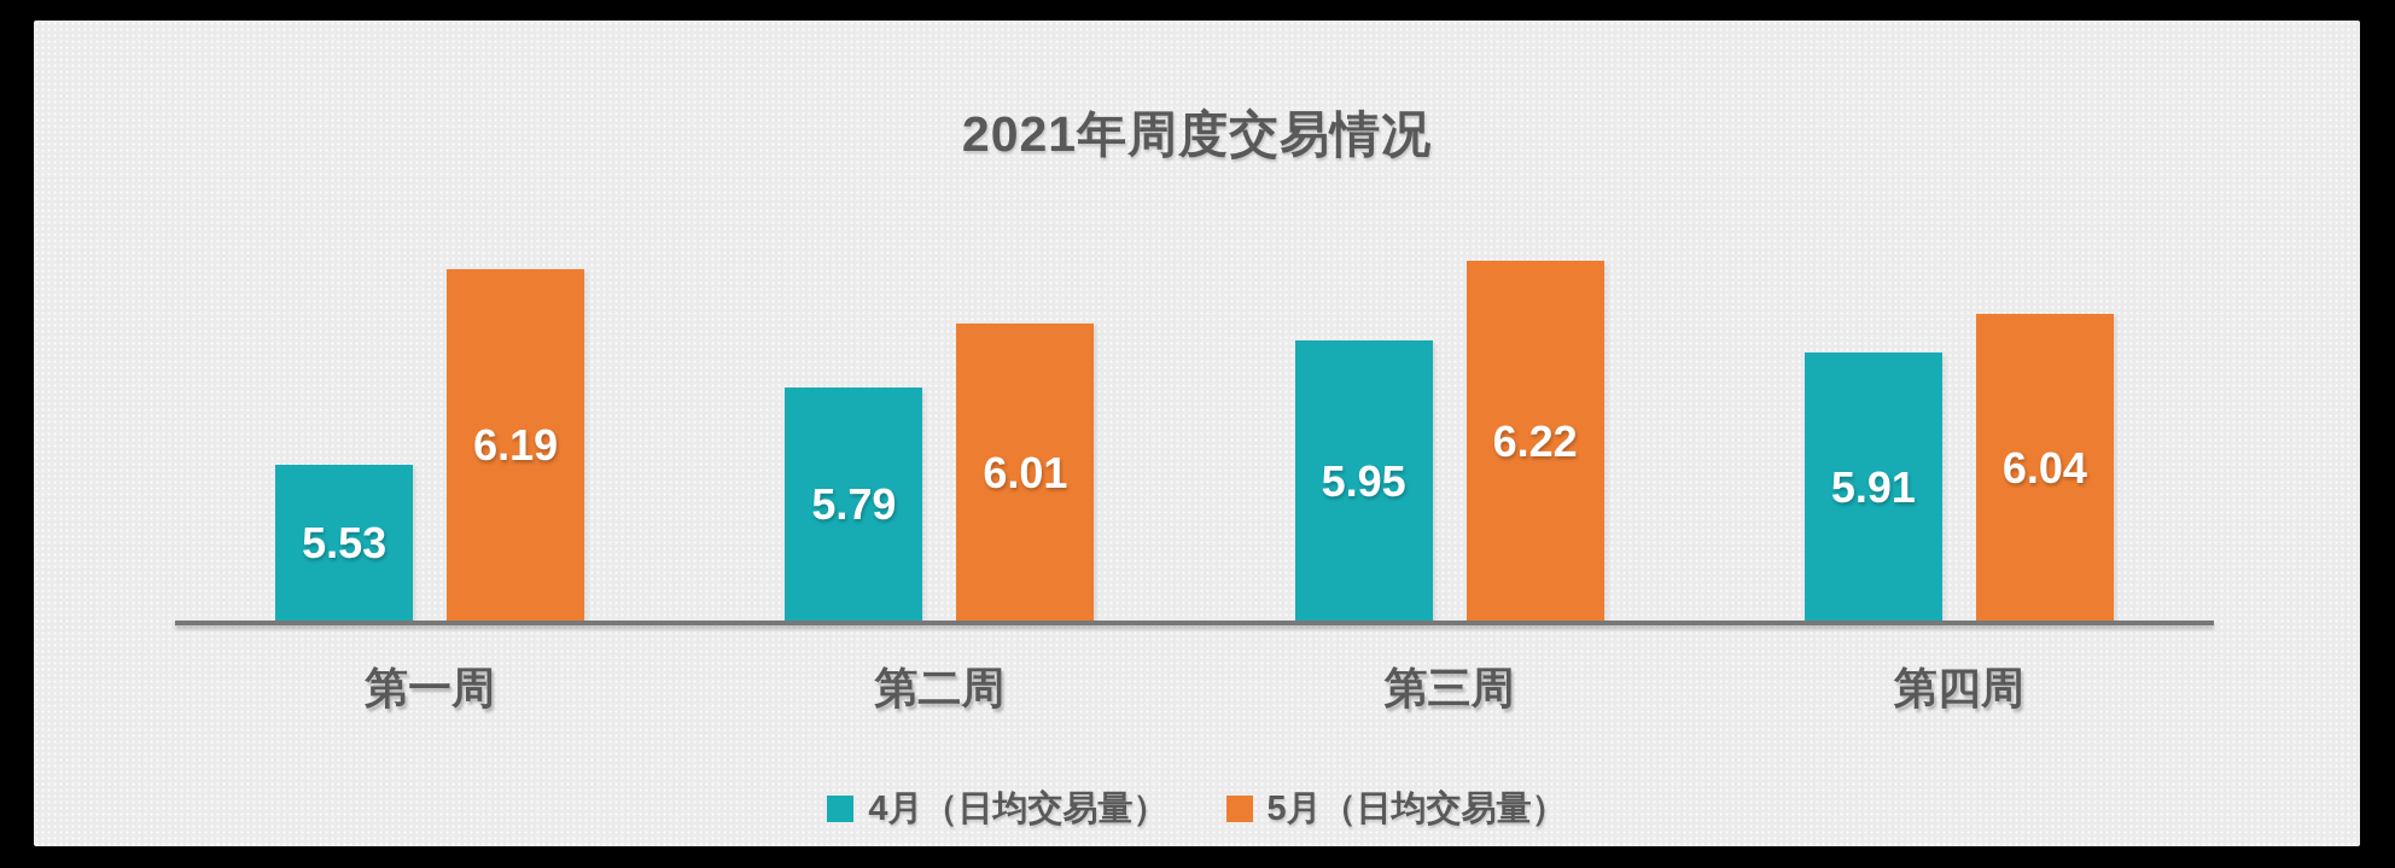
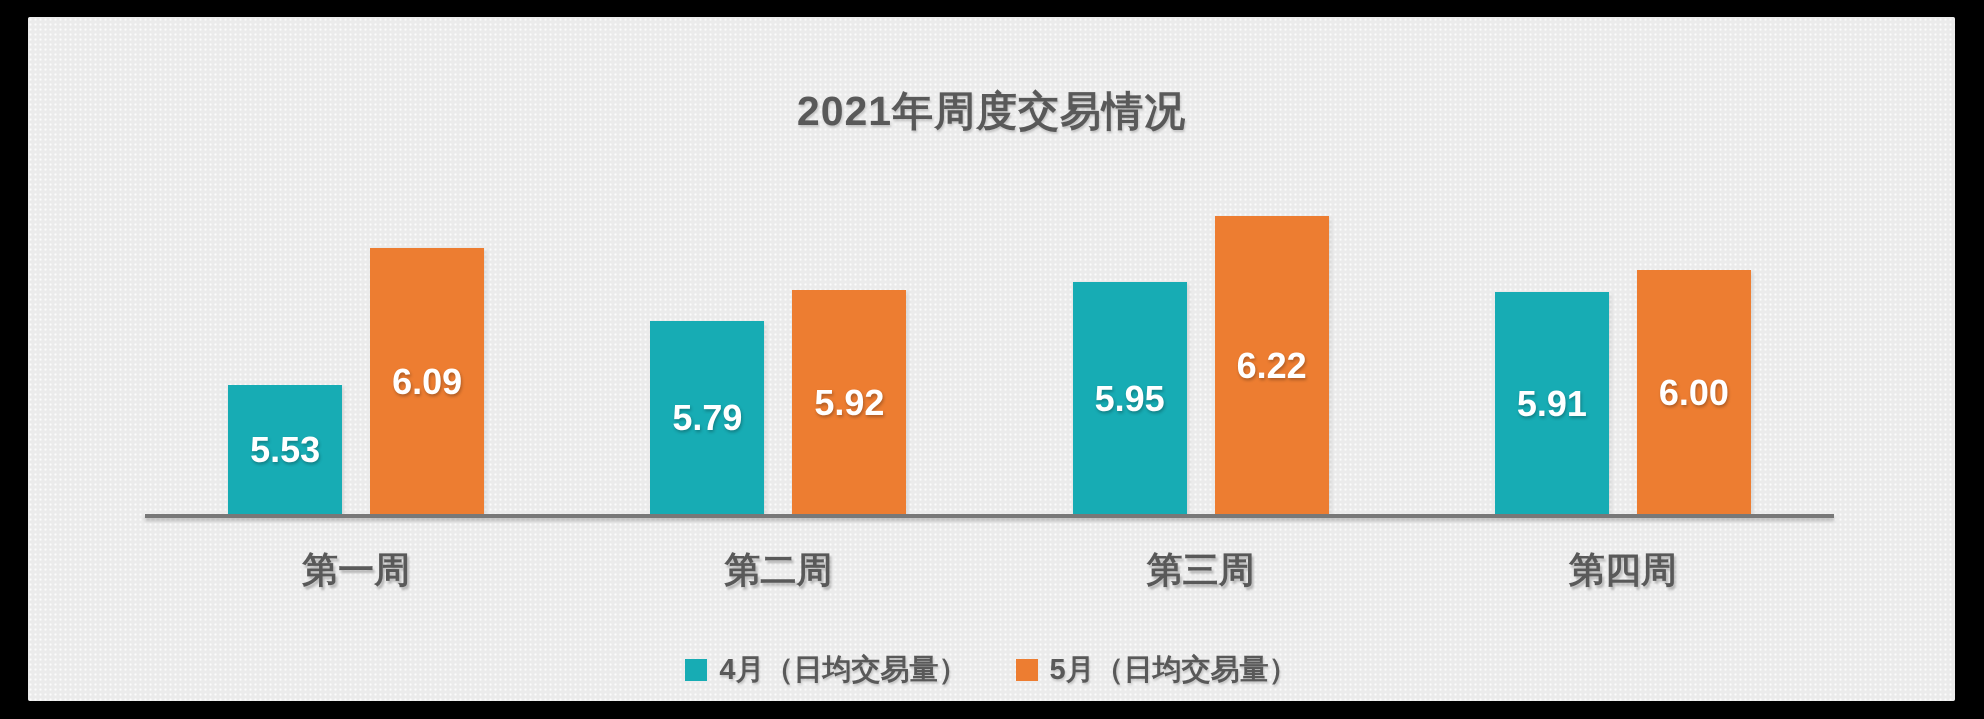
5月（日均交易量）/第一周: 6.19 -> 6.09
5月（日均交易量）/第二周: 6.01 -> 5.92
5月（日均交易量）/第四周: 6.04 -> 6.00
